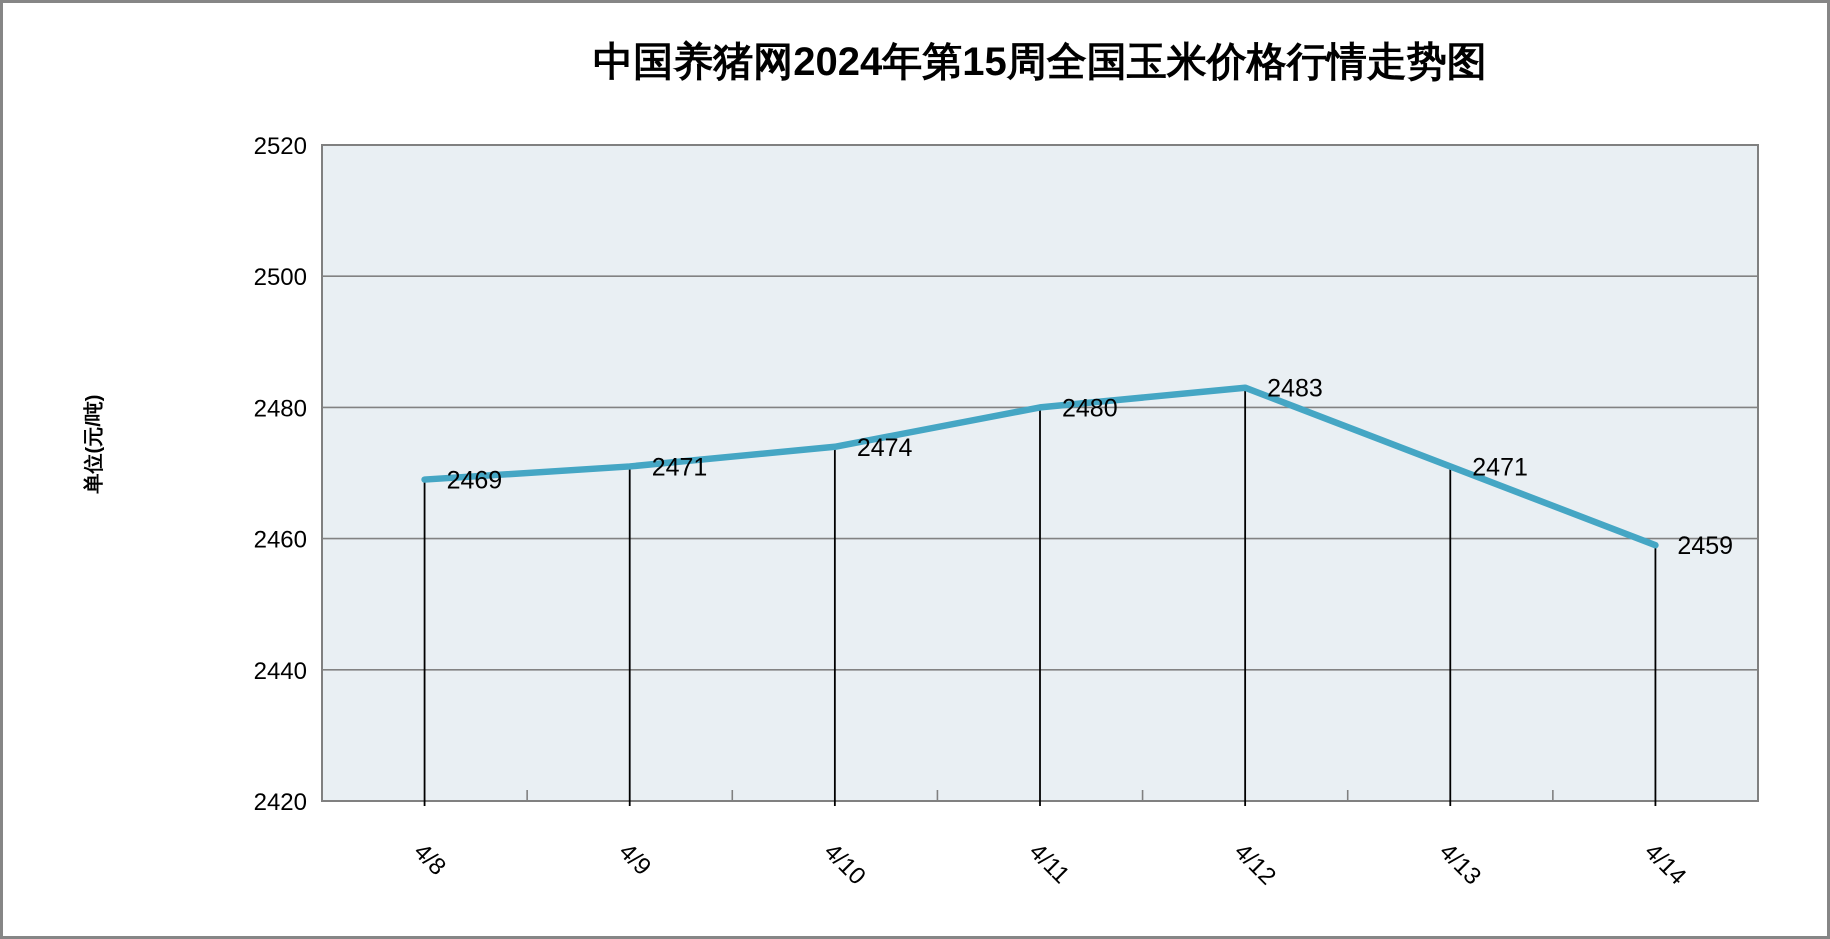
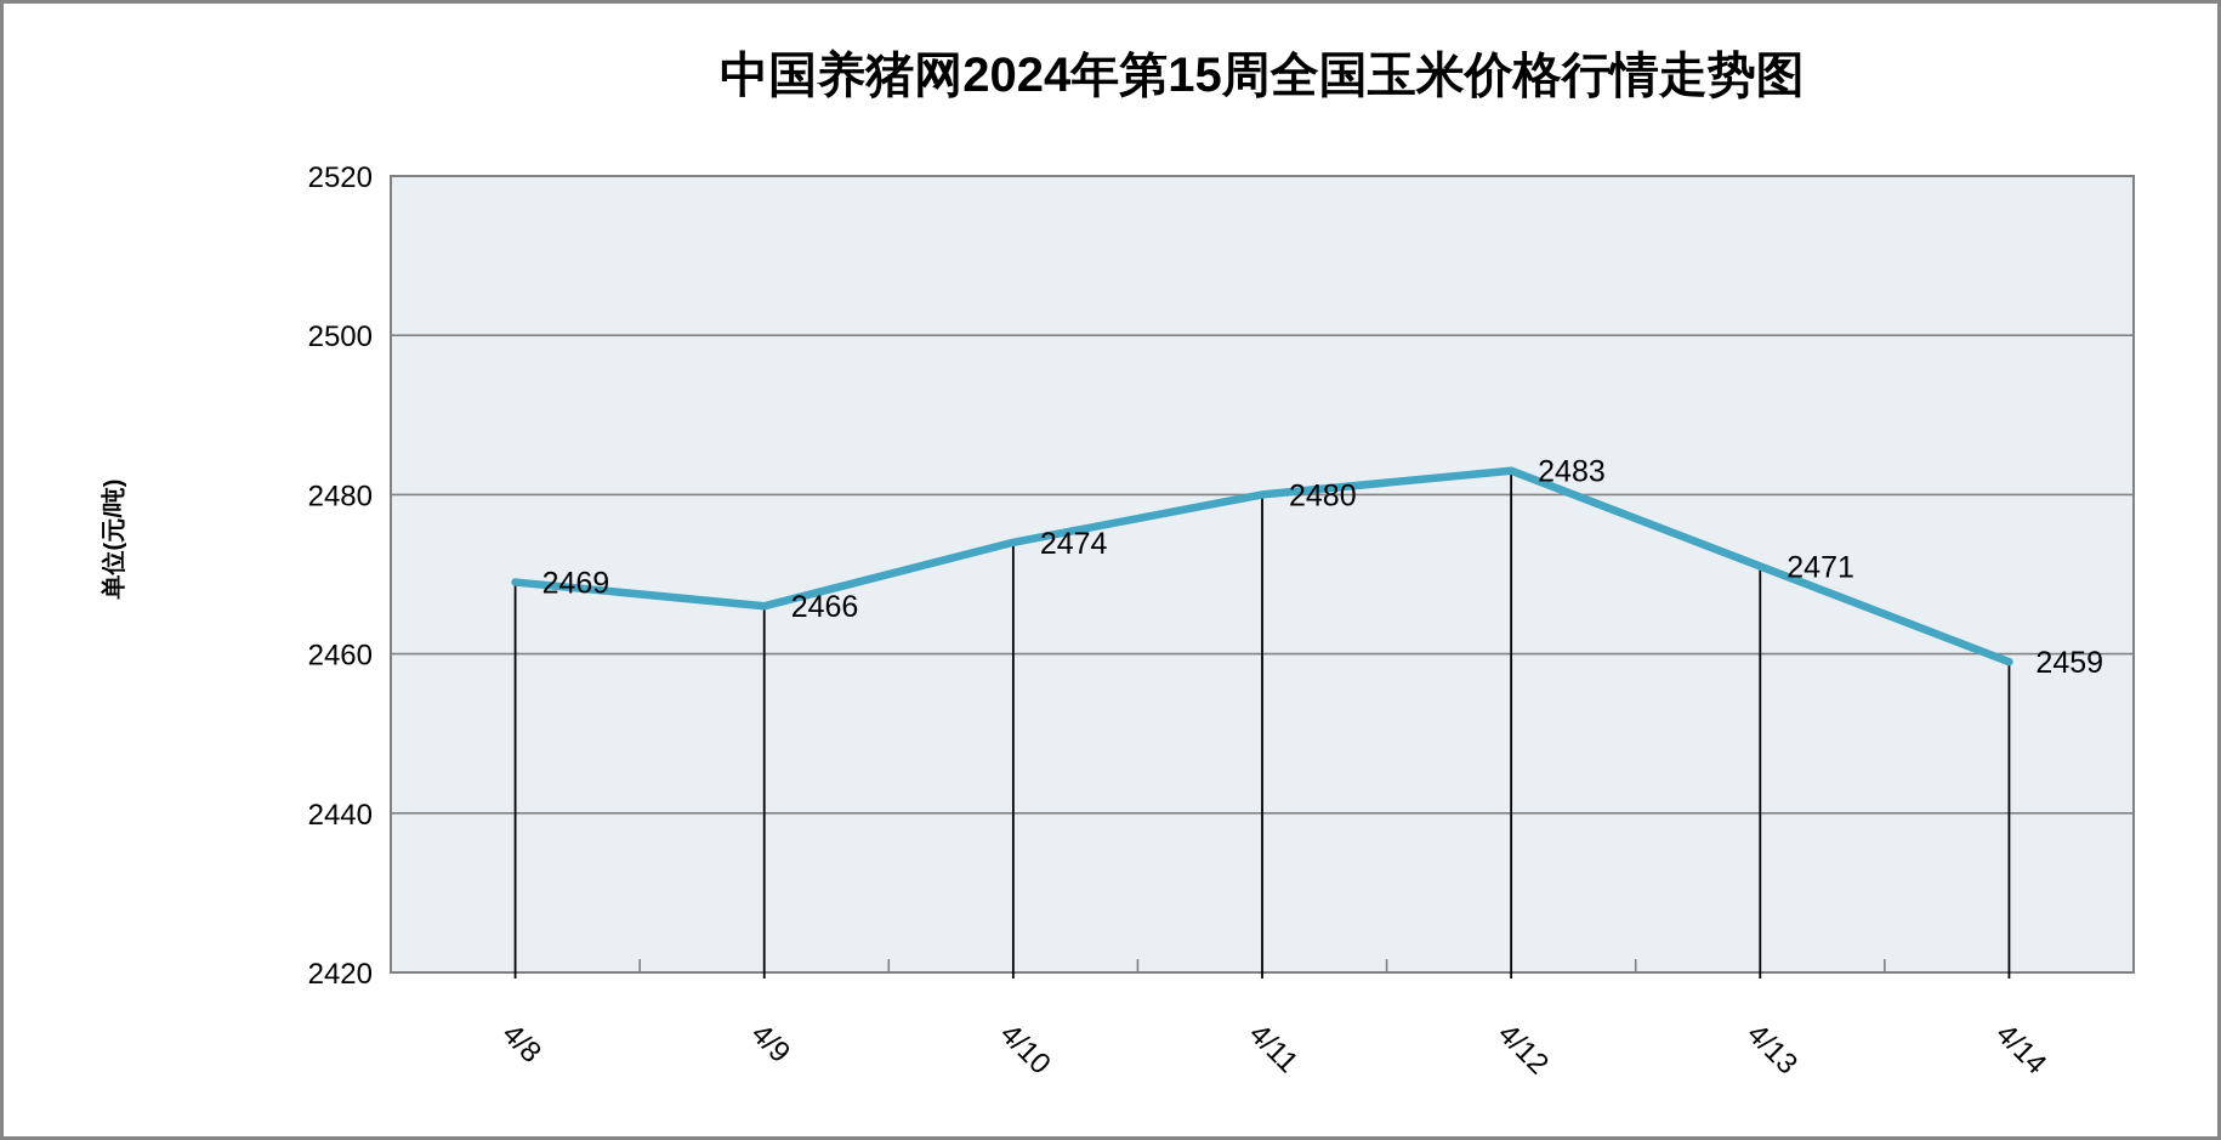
4/9: 2471 -> 2466
